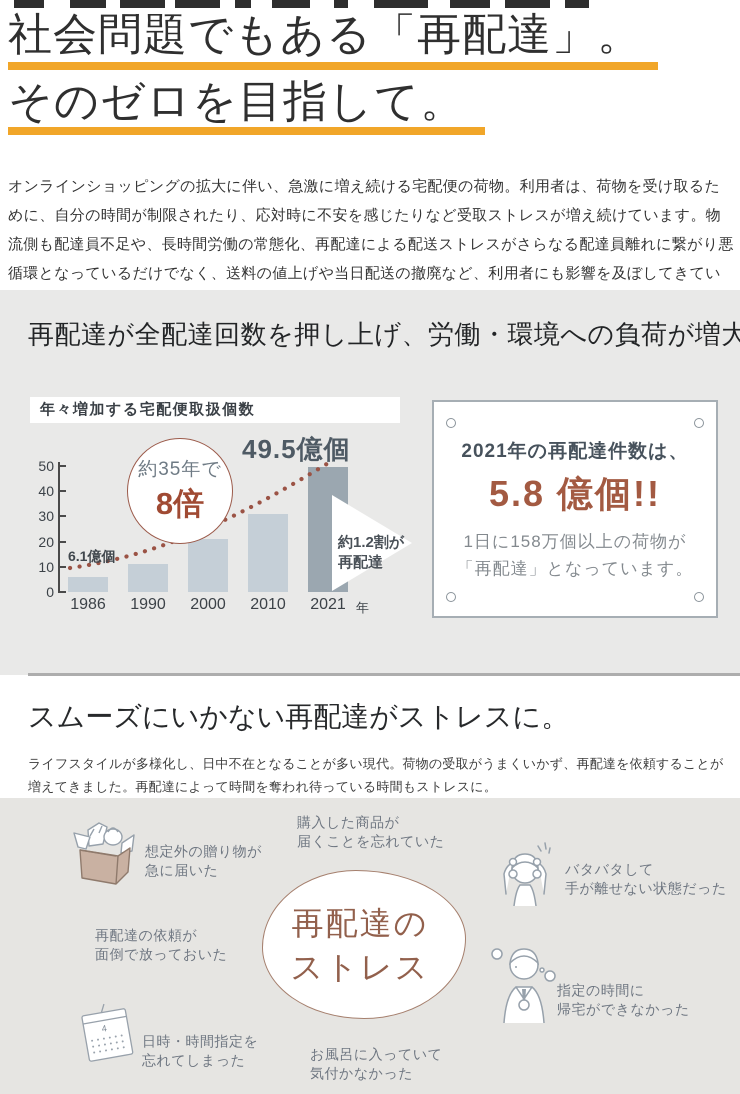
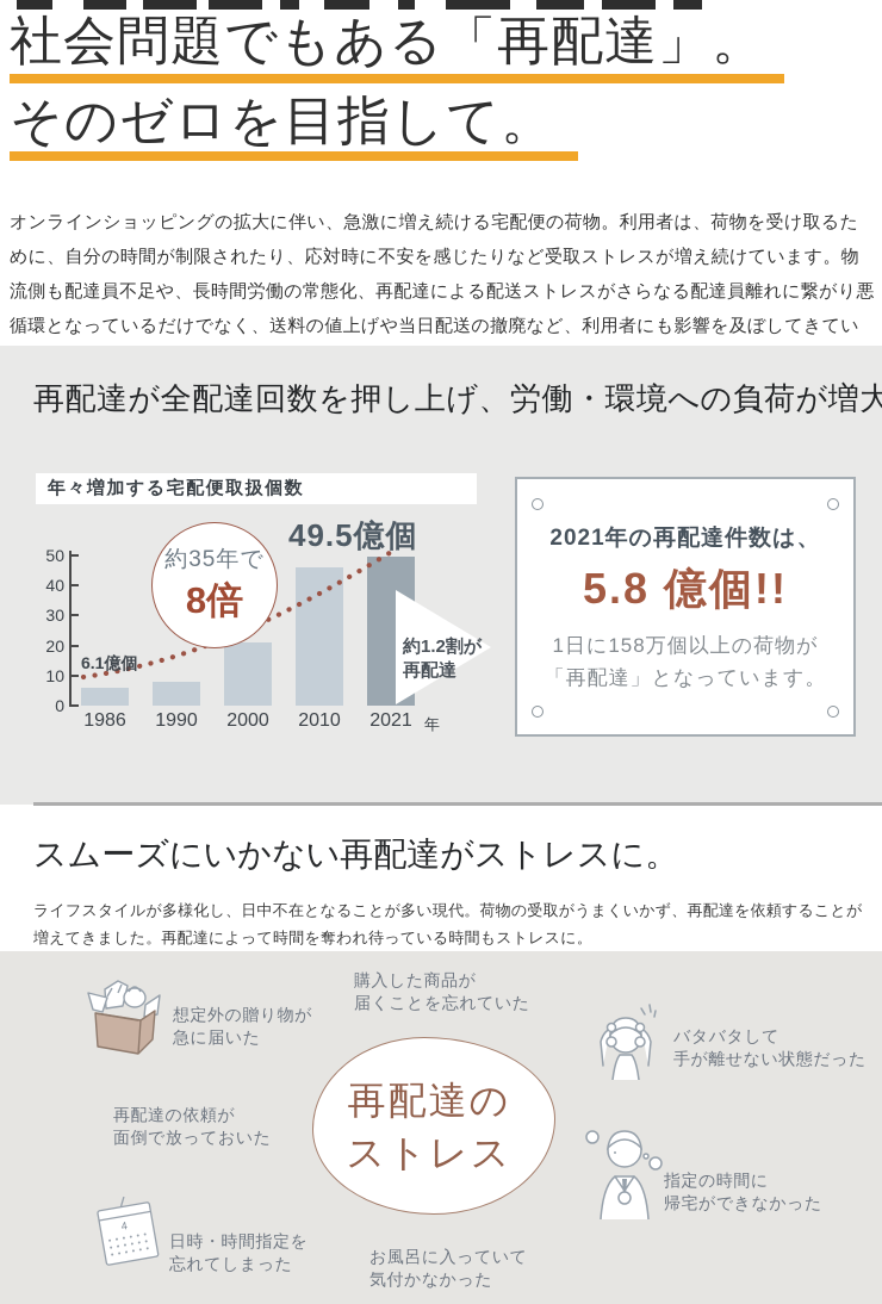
1990: 11 -> 8
2010: 31 -> 46
